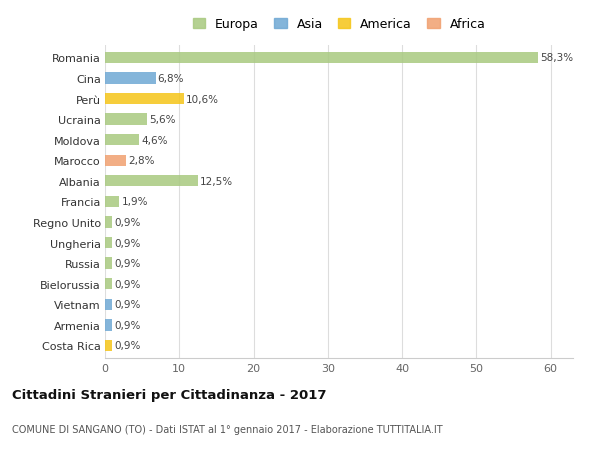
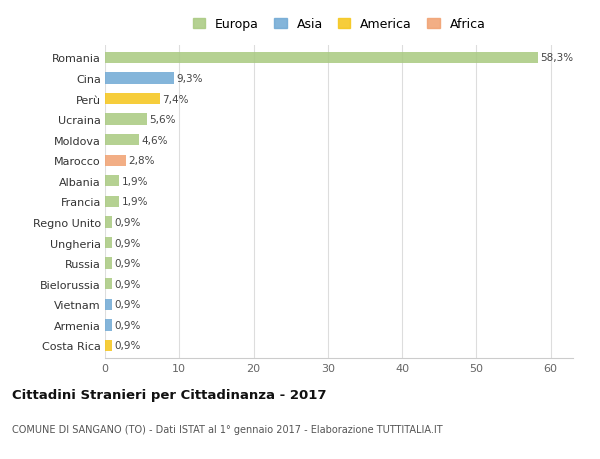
Cina: 6,8% -> 9,3%
Perù: 10,6% -> 7,4%
Albania: 12,5% -> 1,9%
